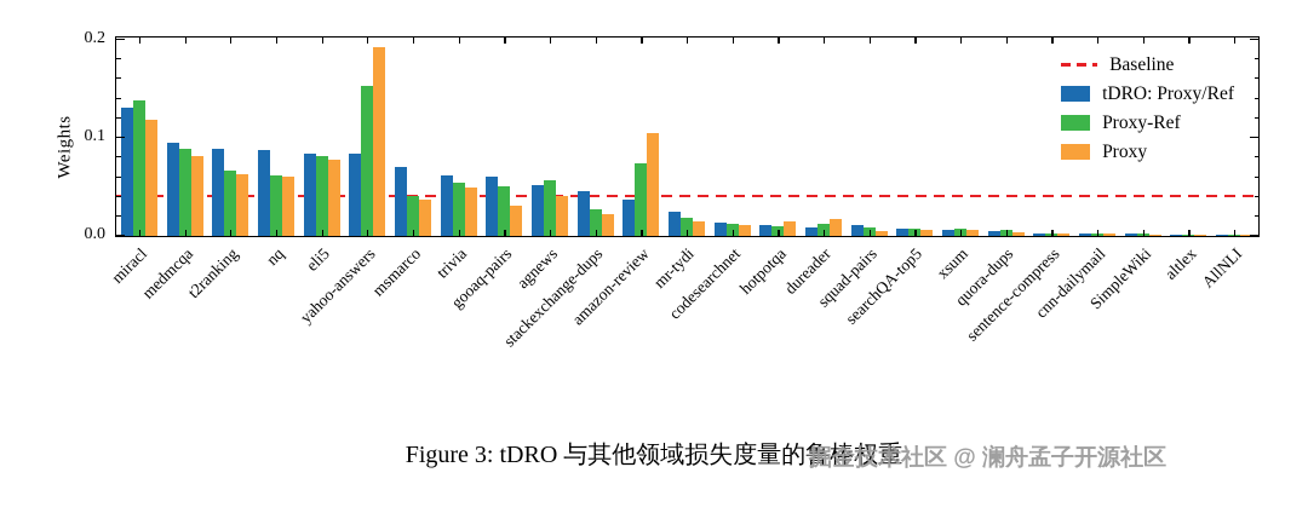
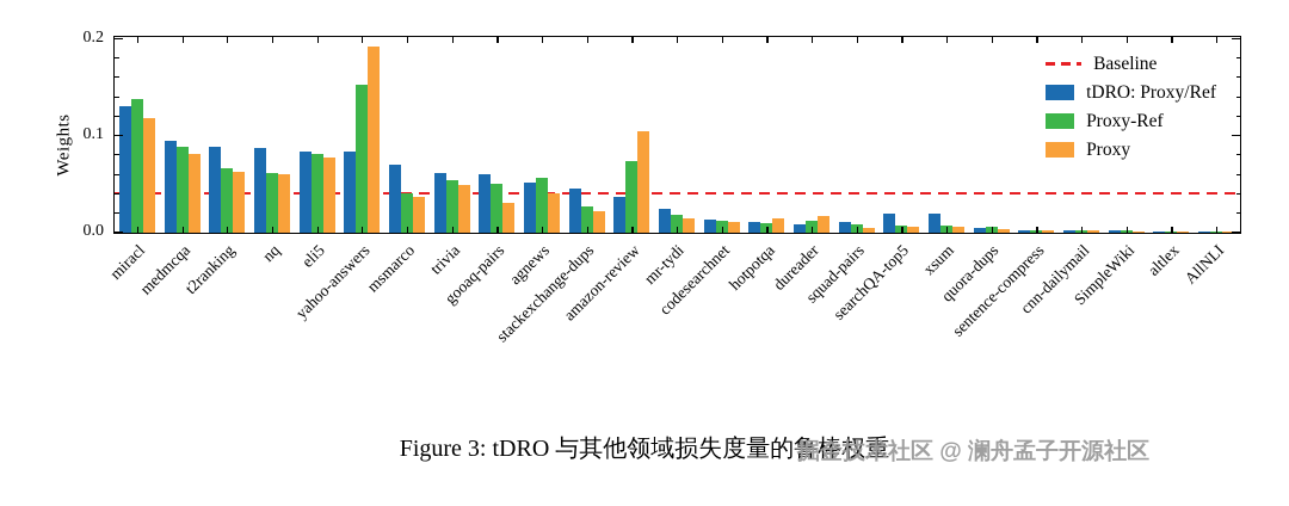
tDRO: Proxy/Ref/searchQA-top5: 0.01 -> 0.02
tDRO: Proxy/Ref/xsum: 0.01 -> 0.02
